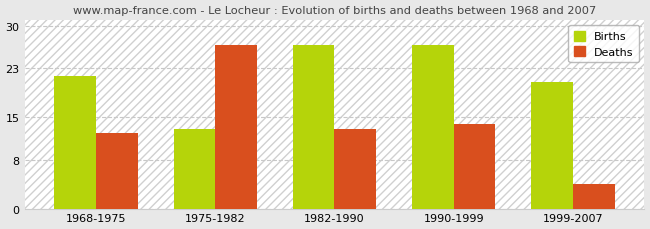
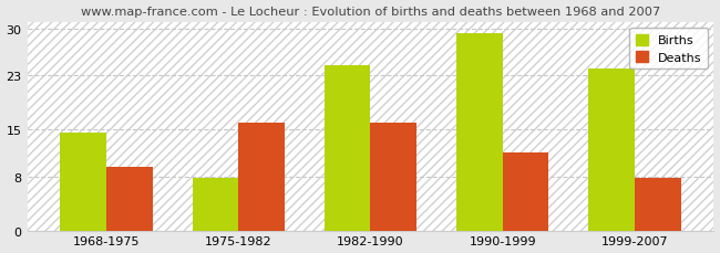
Births/1968-1975: 21.8 -> 14.5
Deaths/1968-1975: 12.4 -> 9.5
Births/1975-1982: 13.0 -> 7.8
Deaths/1975-1982: 26.8 -> 16.0
Births/1982-1990: 26.8 -> 24.5
Deaths/1982-1990: 13.0 -> 16.0
Births/1990-1999: 26.8 -> 29.3
Deaths/1990-1999: 13.8 -> 11.5
Births/1999-2007: 20.8 -> 24.0
Deaths/1999-2007: 4.0 -> 7.8
